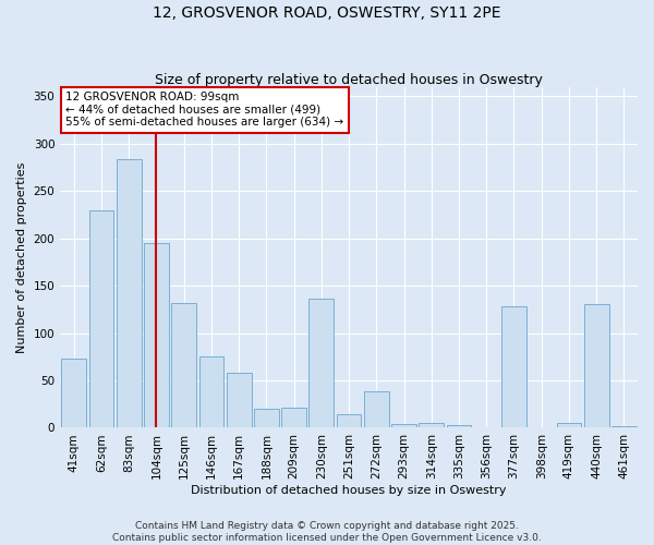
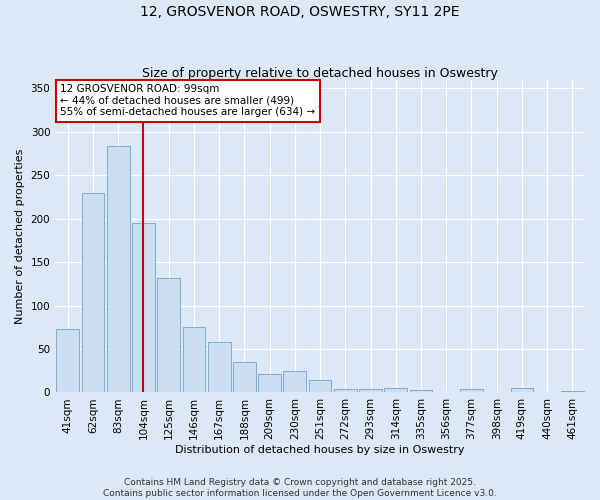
188sqm: 20 -> 35
230sqm: 136 -> 25
272sqm: 38 -> 4
377sqm: 128 -> 4
440sqm: 130 -> 1
